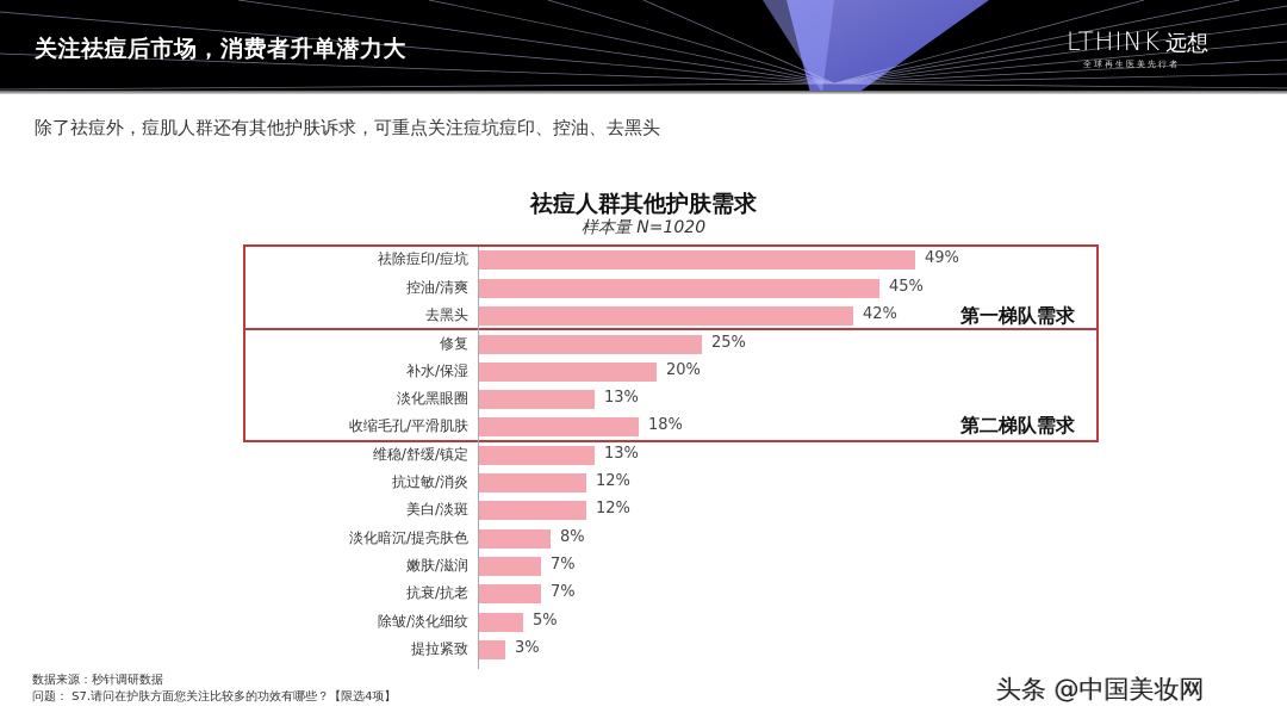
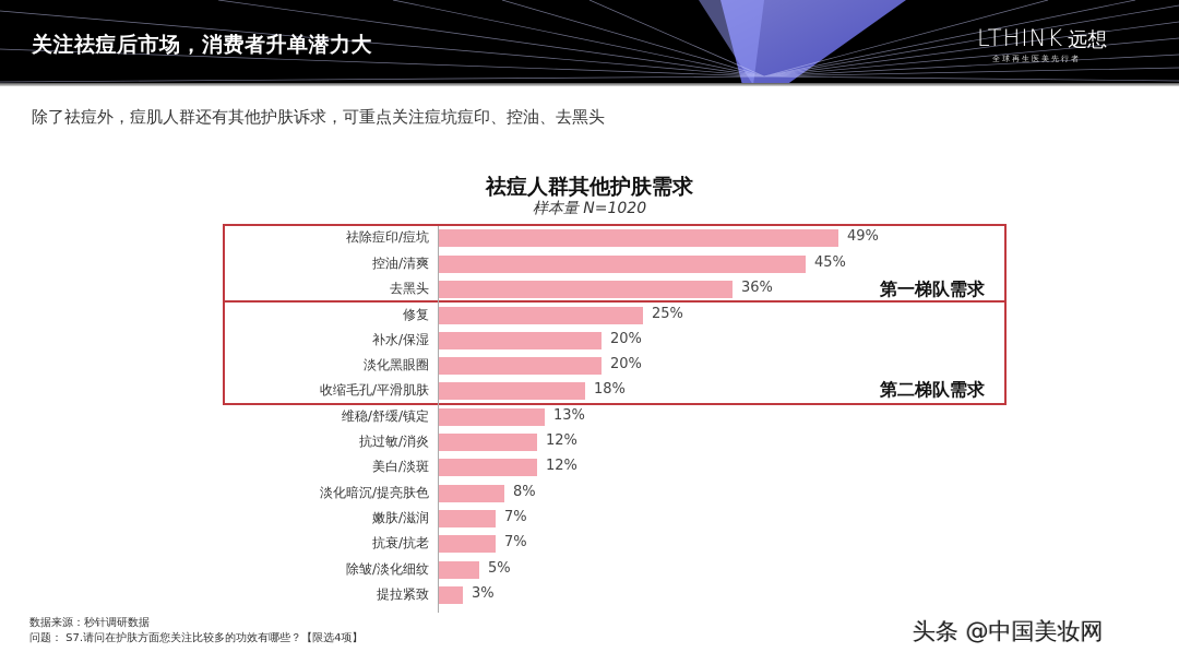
去黑头: 42% -> 36%
淡化黑眼圈: 13% -> 20%
